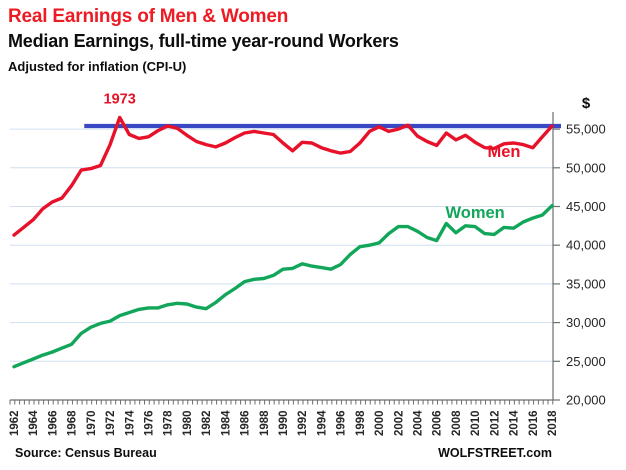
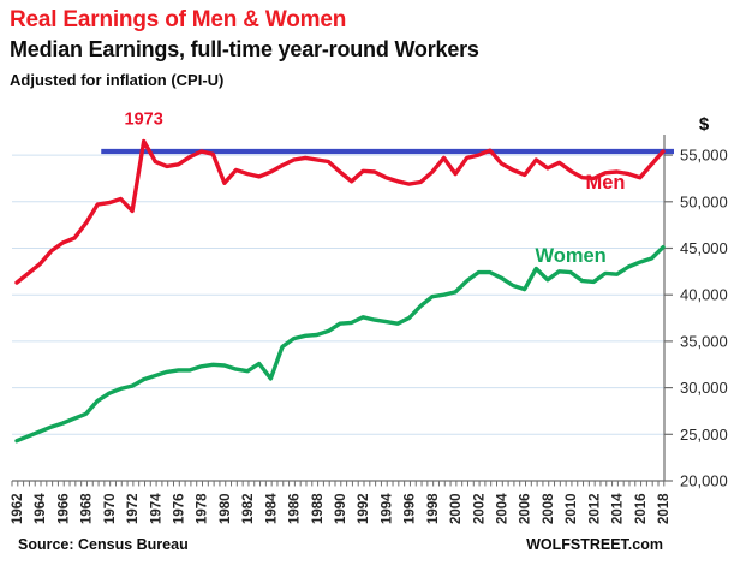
Men/1972: 53000 -> 49000
Men/1980: 54000 -> 52000
Women/1984: 34000 -> 31000
Men/2000: 55000 -> 53000
